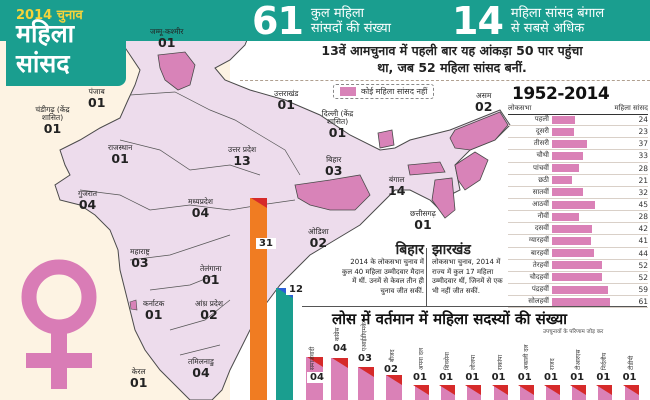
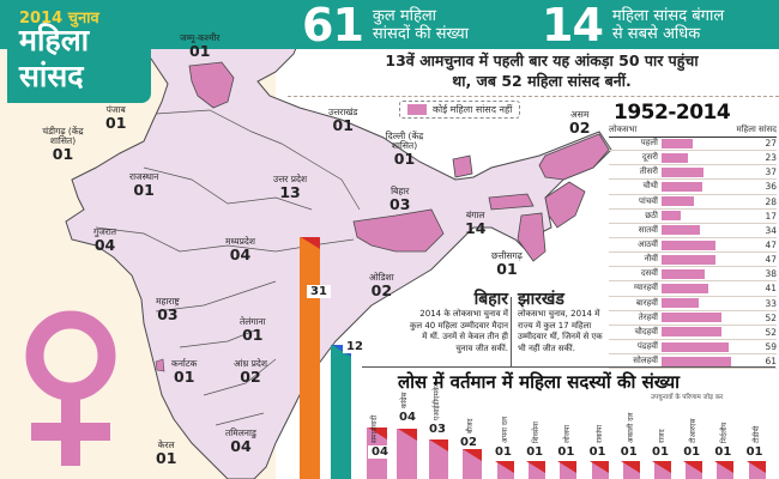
1952-2014/पहली: 24 -> 27
1952-2014/चौथी: 33 -> 36
1952-2014/छठी: 21 -> 17
1952-2014/सातवीं: 32 -> 34
1952-2014/आठवीं: 45 -> 47
1952-2014/नौवीं: 28 -> 47
1952-2014/दसवीं: 42 -> 38
1952-2014/बारहवीं: 44 -> 33
